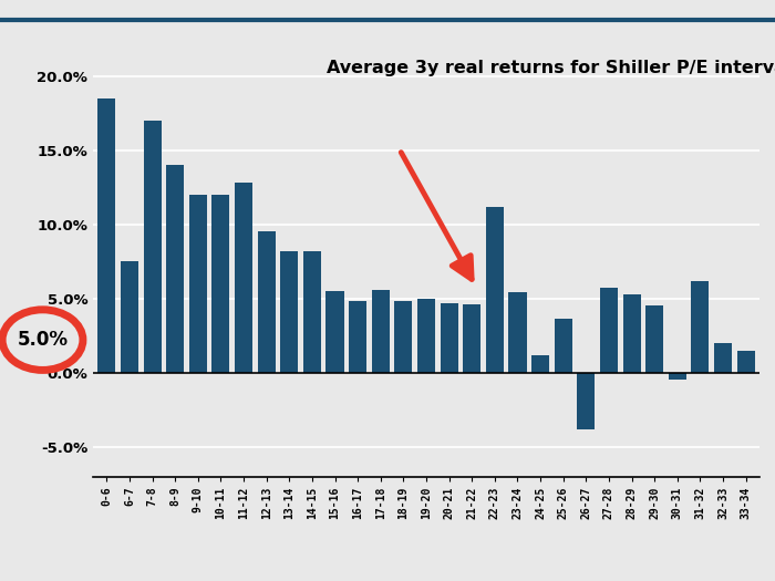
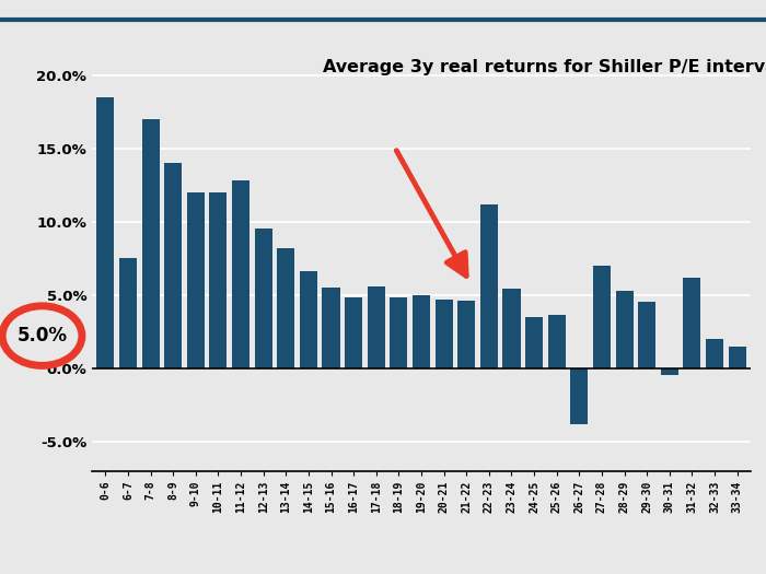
14-15: 8.2% -> 6.6%
24-25: 1.2% -> 3.5%
27-28: 5.7% -> 7.0%
